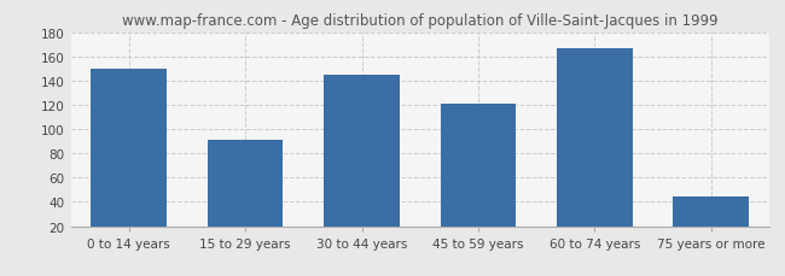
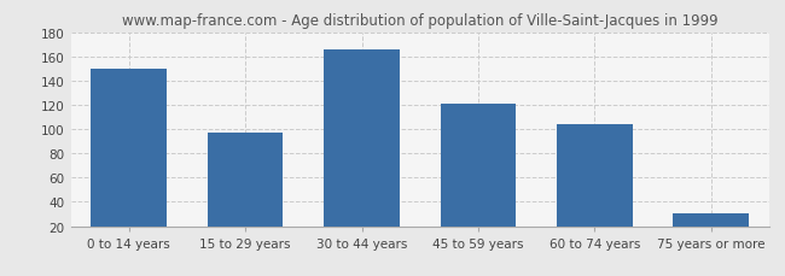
15 to 29 years: 91 -> 97
30 to 44 years: 145 -> 166
60 to 74 years: 167 -> 104
75 years or more: 44 -> 31
